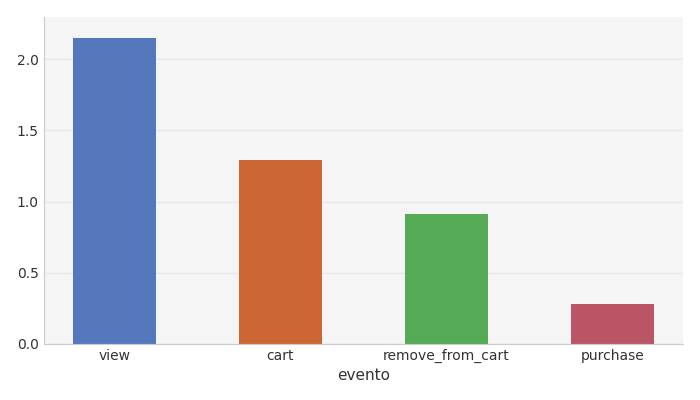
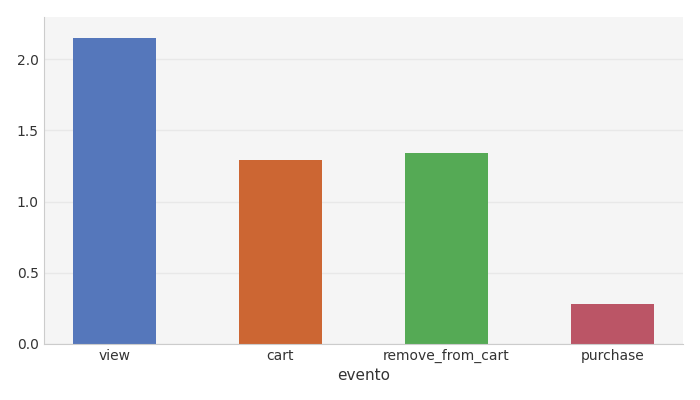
remove_from_cart: 0.91 -> 1.34
